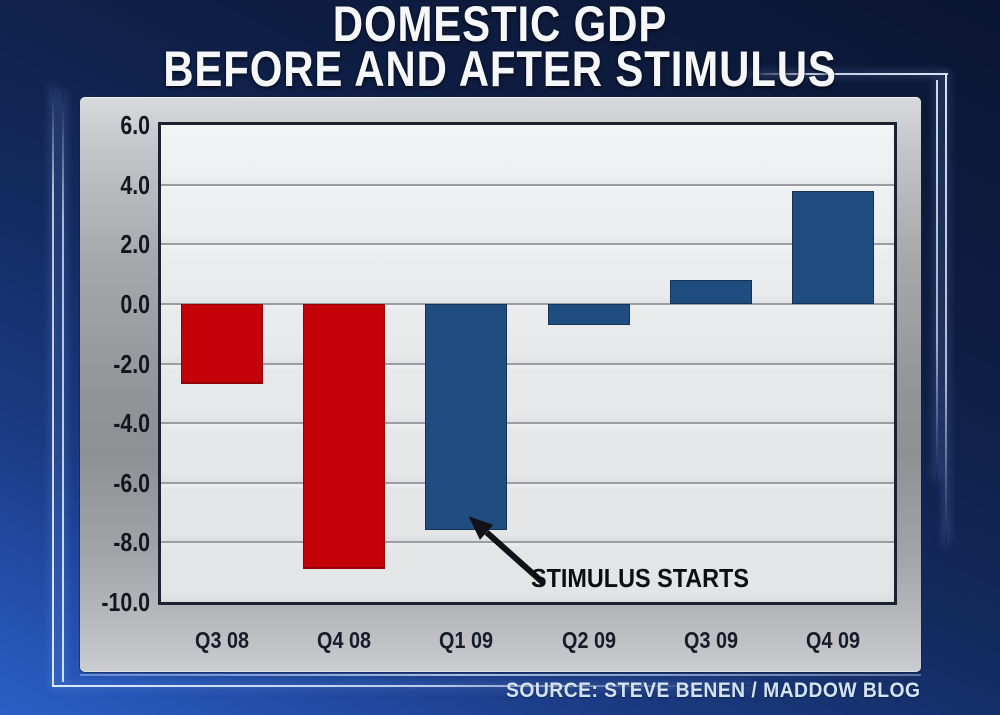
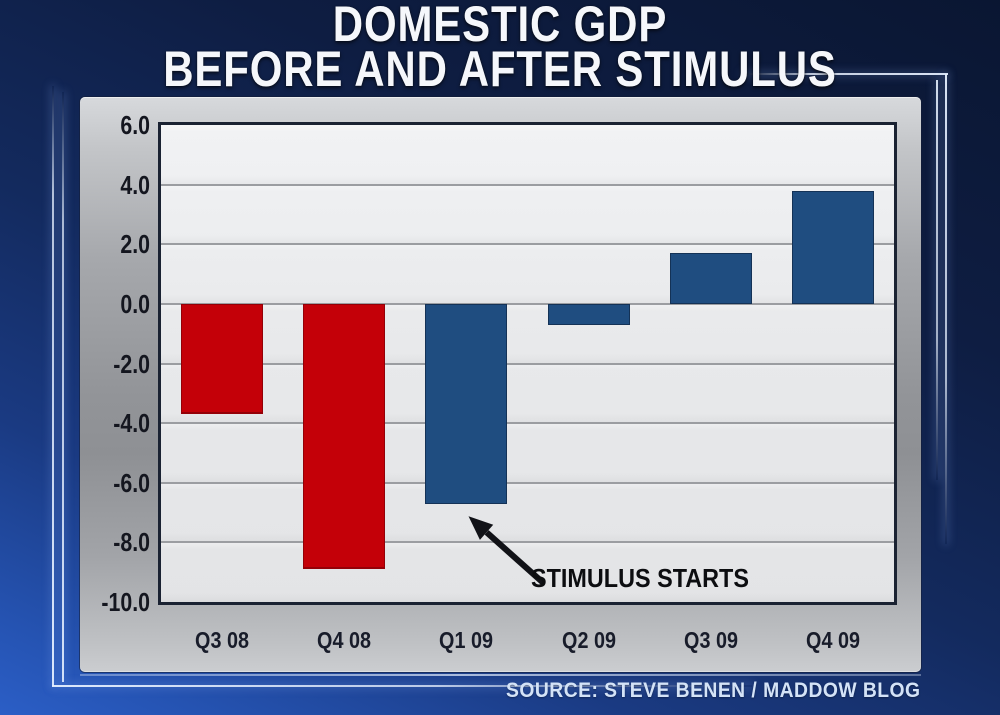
Q3 08: -2.7 -> -3.7
Q1 09: -7.6 -> -6.7
Q3 09: 0.8 -> 1.7
